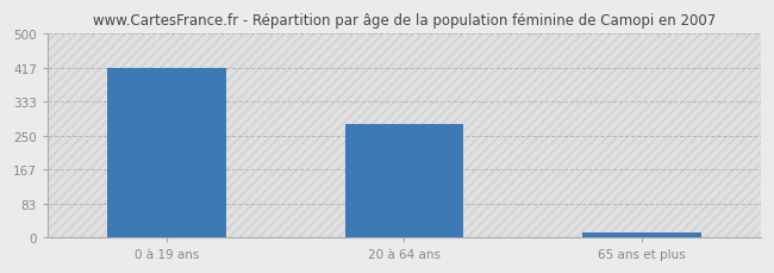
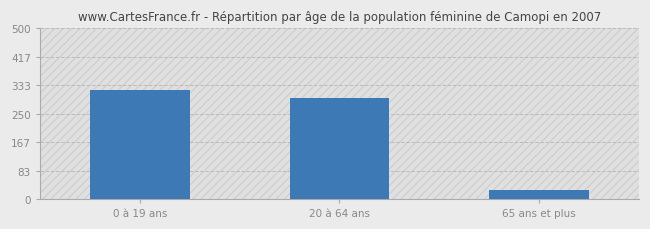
0 à 19 ans: 417 -> 320
20 à 64 ans: 277 -> 295
65 ans et plus: 10 -> 25
